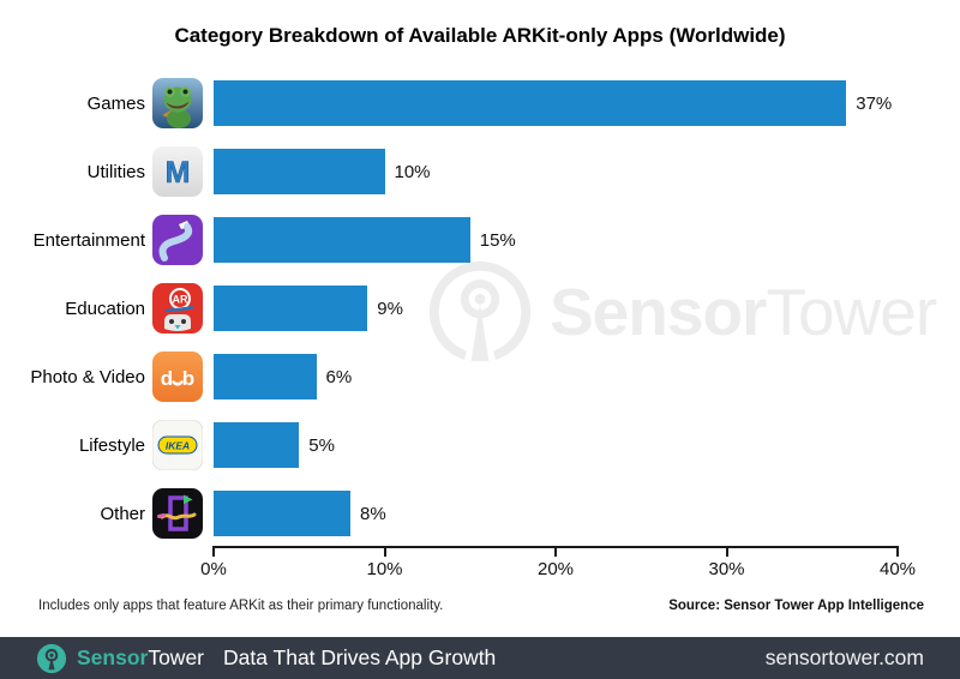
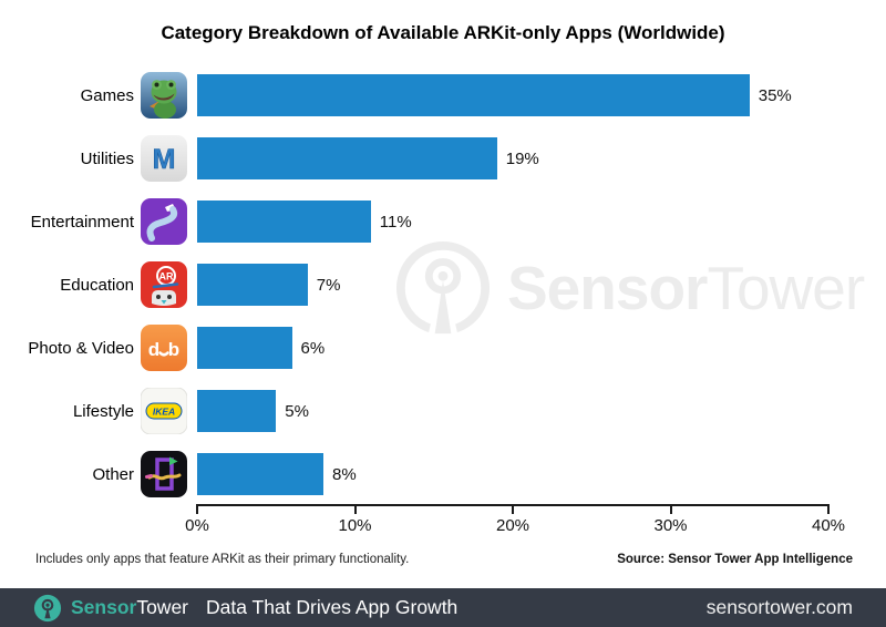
Games: 37% -> 35%
Utilities: 10% -> 19%
Entertainment: 15% -> 11%
Education: 9% -> 7%
